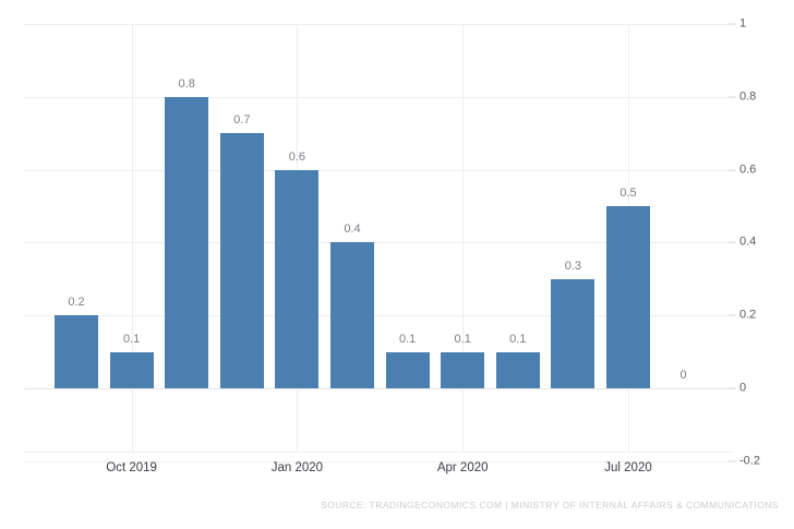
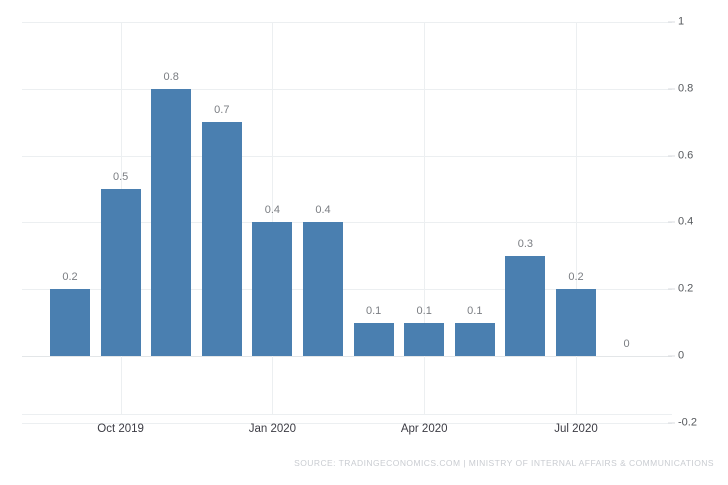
Oct 2019: 0.1 -> 0.5
Jan 2020: 0.6 -> 0.4
Jul 2020: 0.5 -> 0.2
